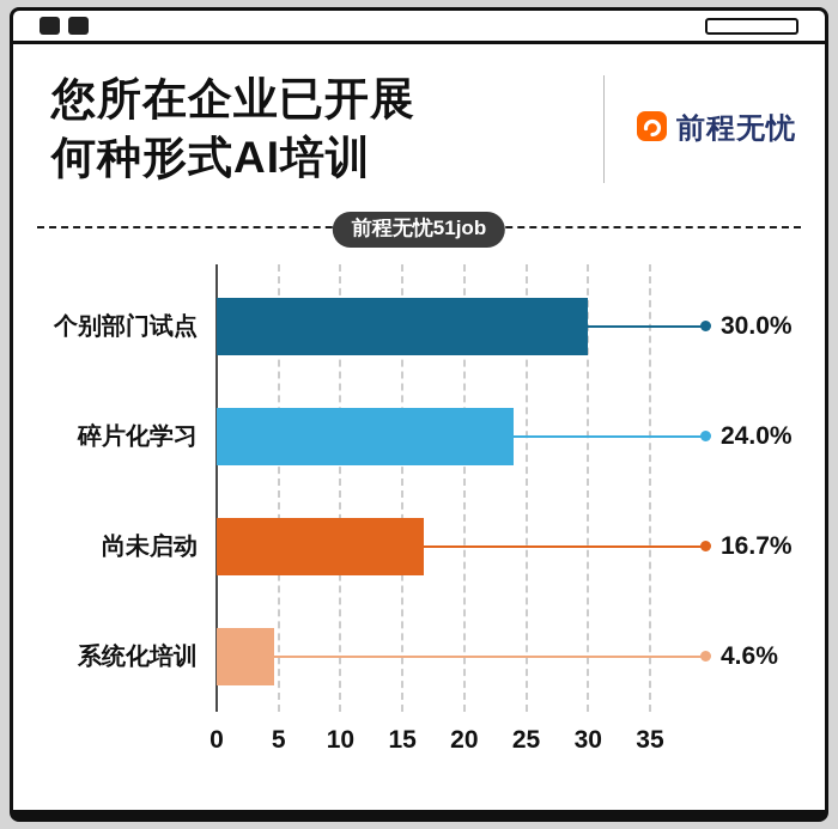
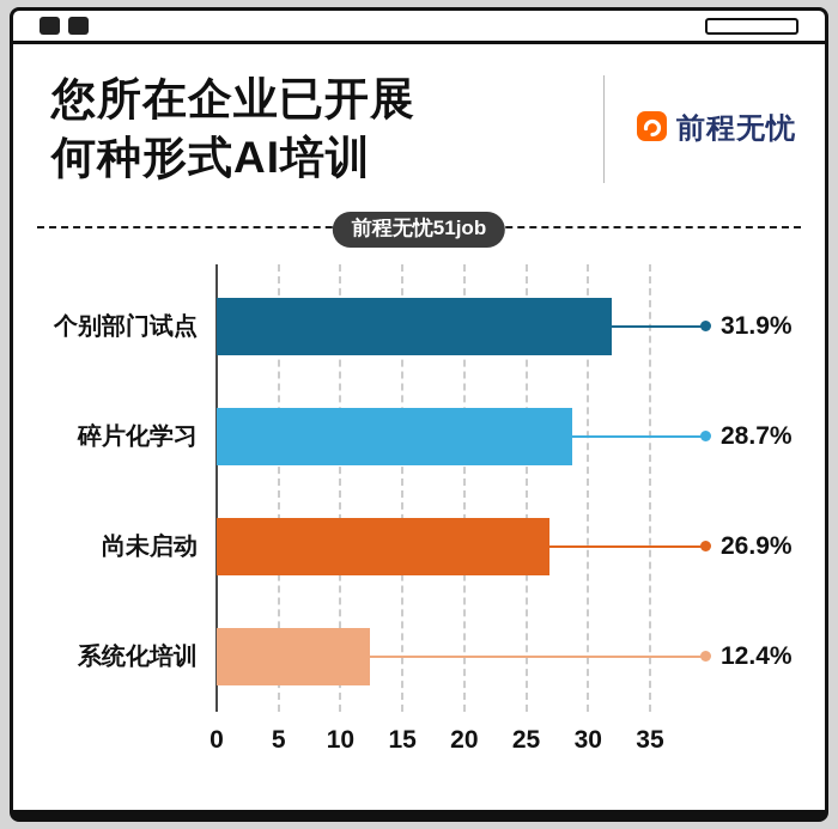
个别部门试点: 30.0% -> 31.9%
碎片化学习: 24.0% -> 28.7%
尚未启动: 16.7% -> 26.9%
系统化培训: 4.6% -> 12.4%
